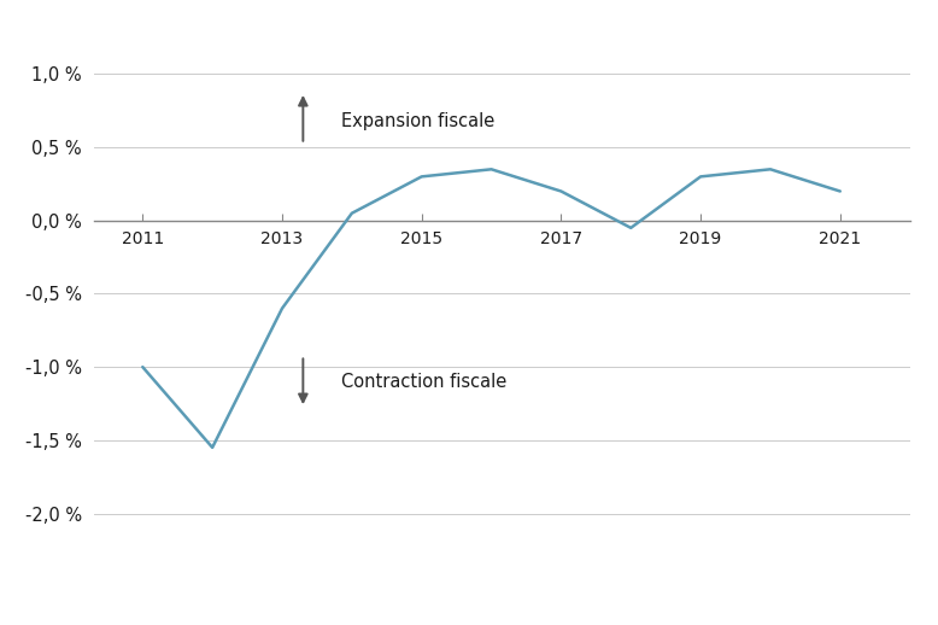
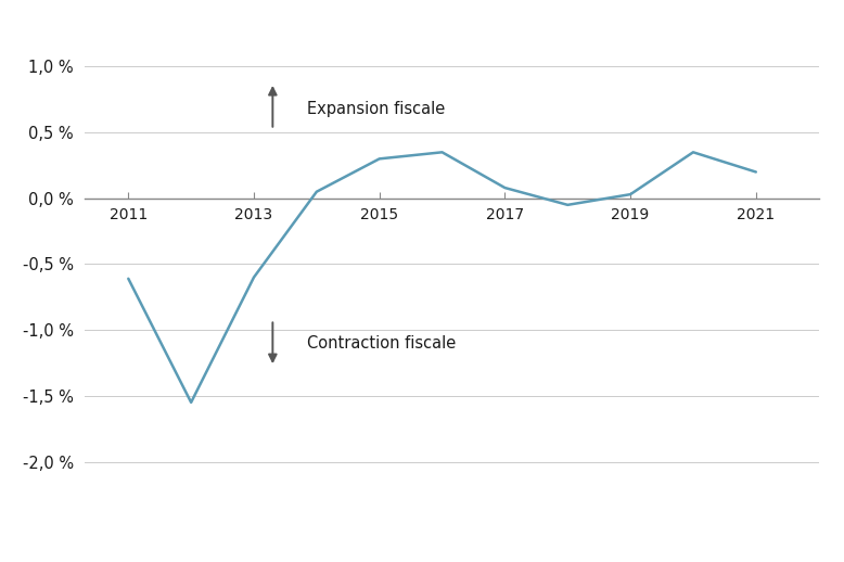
2011: -1,00 % -> -0,61 %
2017: 0,20 % -> 0,08 %
2019: 0,30 % -> 0,03 %
